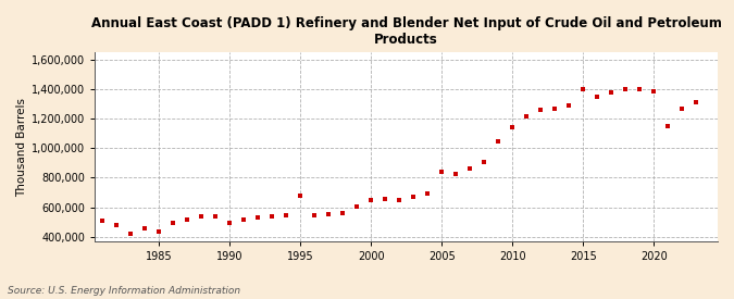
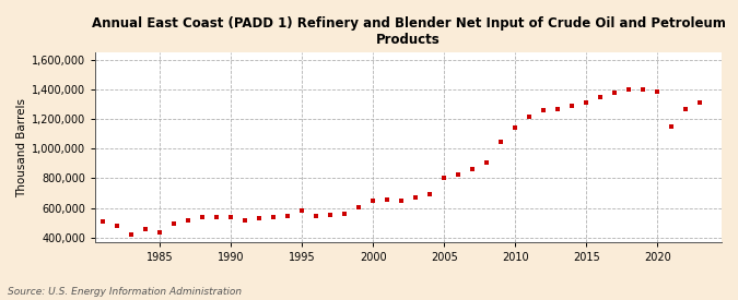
1990: 490,000 -> 540,000
1995: 680,000 -> 580,000
2005: 840,000 -> 800,000
2015: 1,400,000 -> 1,310,000
